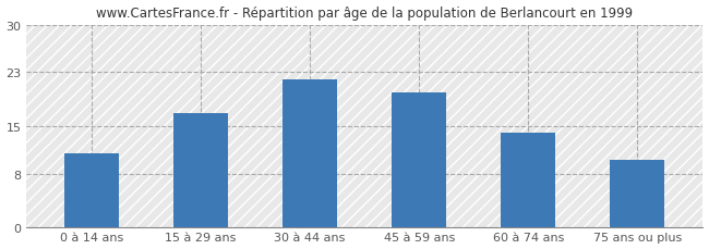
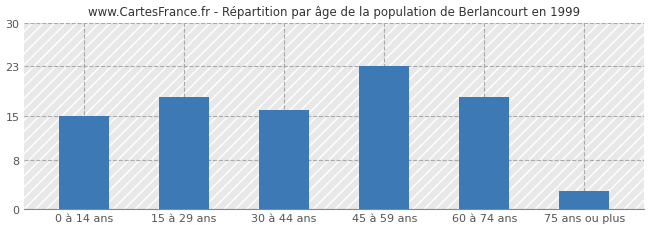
0 à 14 ans: 11 -> 15
15 à 29 ans: 17 -> 18
30 à 44 ans: 22 -> 16
45 à 59 ans: 20 -> 23
60 à 74 ans: 14 -> 18
75 ans ou plus: 10 -> 3
